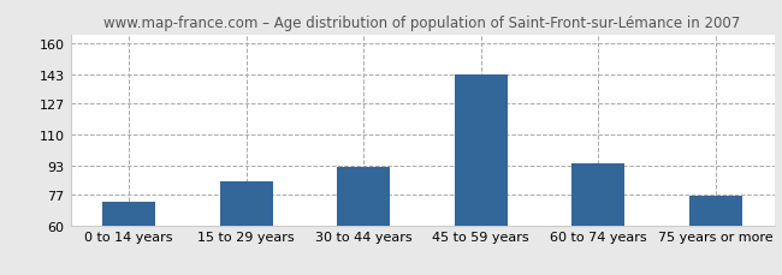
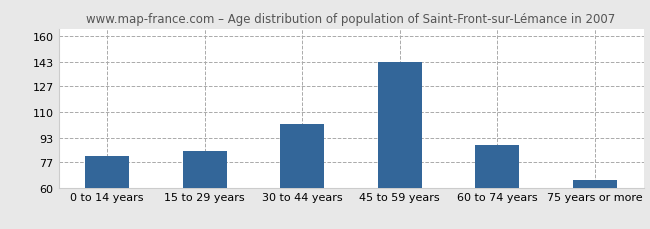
0 to 14 years: 73 -> 81
30 to 44 years: 92 -> 102
60 to 74 years: 94 -> 88
75 years or more: 76 -> 65
